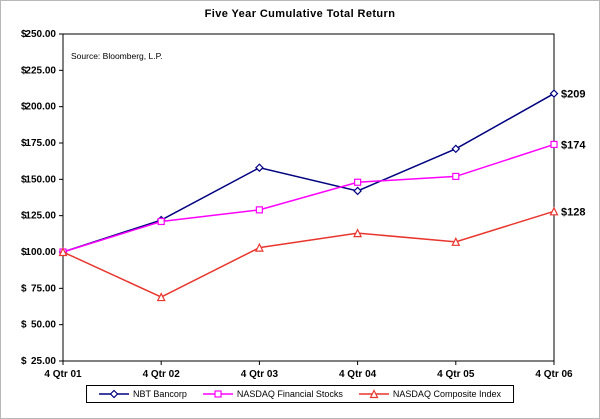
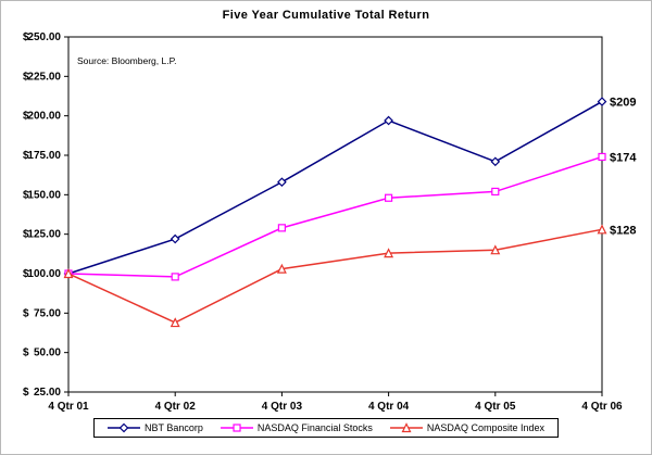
NASDAQ Financial Stocks/4 Qtr 02: 121 -> 98
NBT Bancorp/4 Qtr 04: 142 -> 197
NASDAQ Composite Index/4 Qtr 05: 107 -> 115
